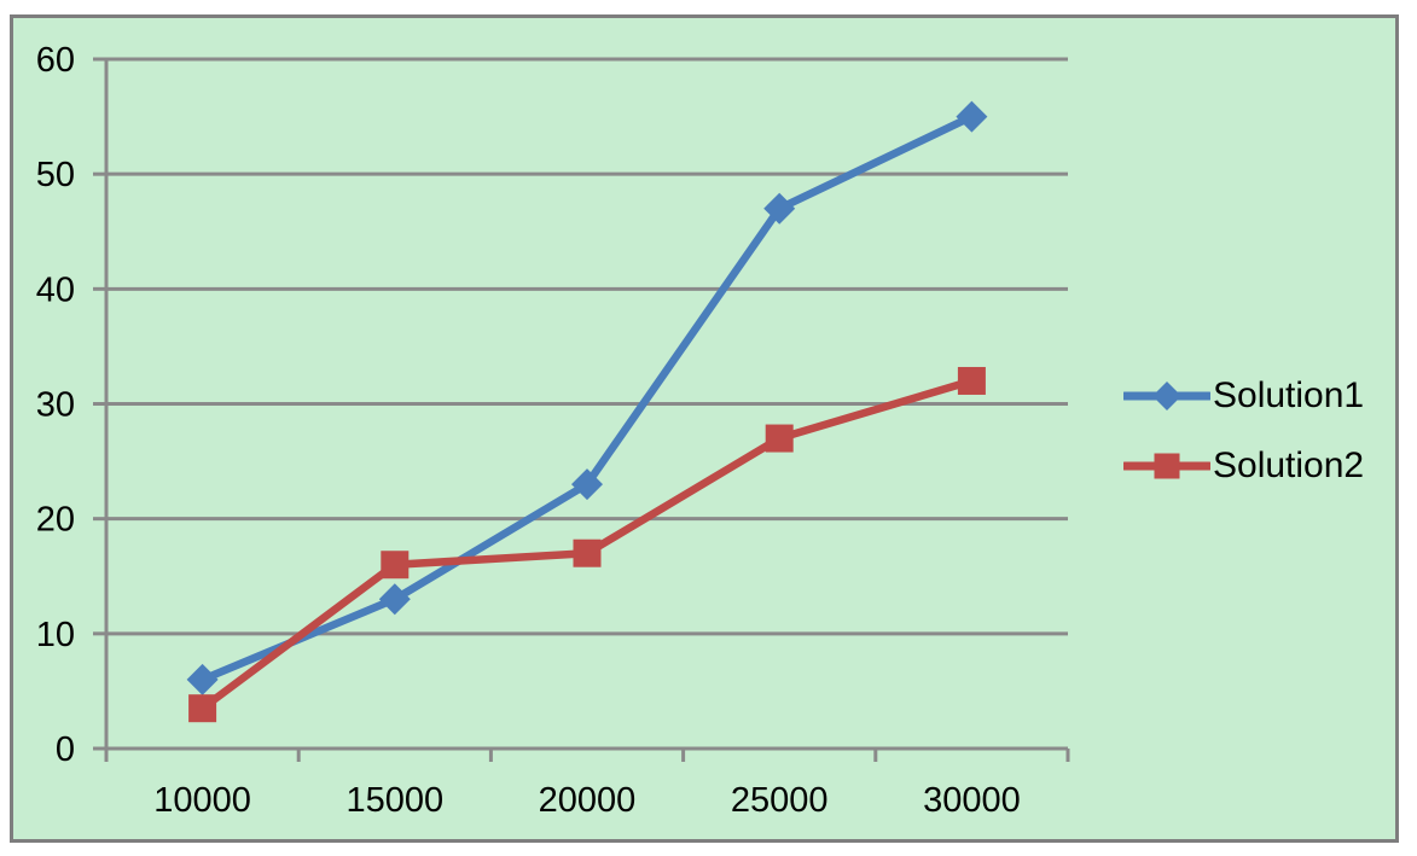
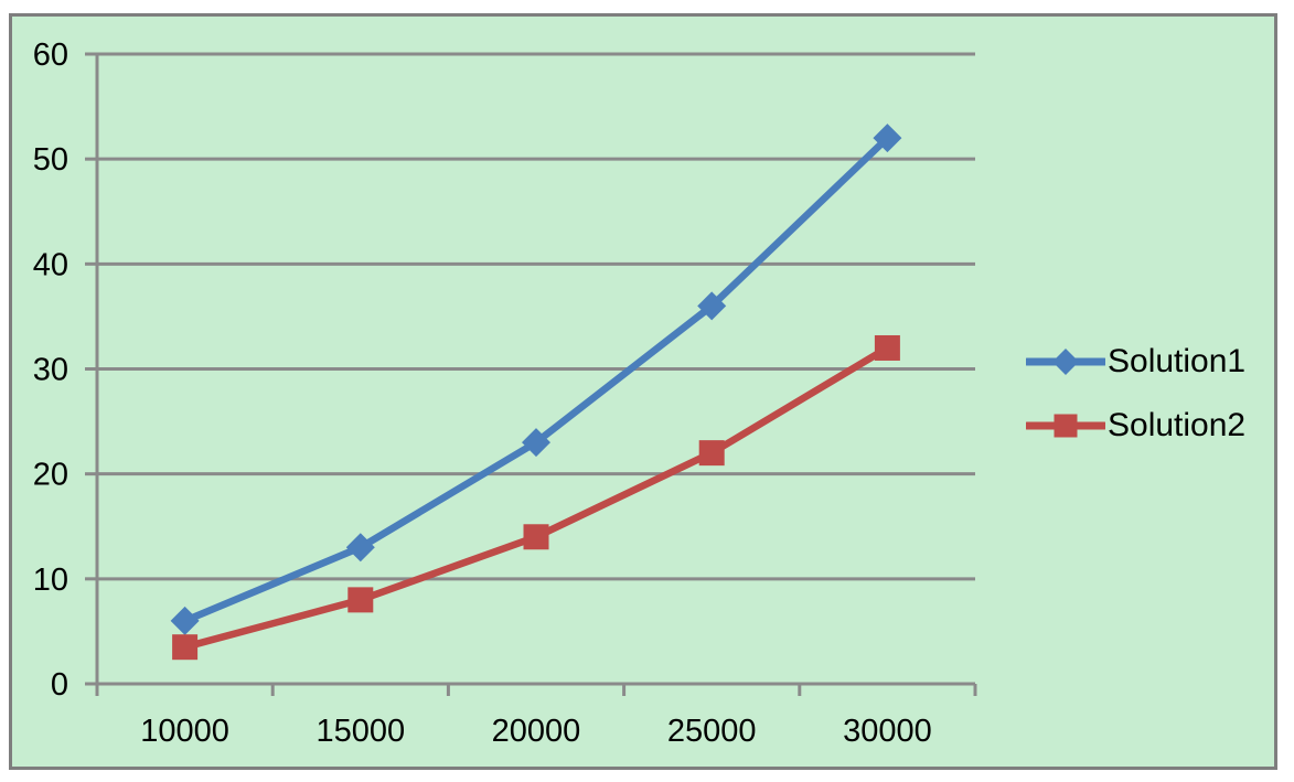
Solution2/15000: 16 -> 8
Solution2/20000: 17 -> 14
Solution1/25000: 47 -> 36
Solution2/25000: 27 -> 22
Solution1/30000: 55 -> 52
